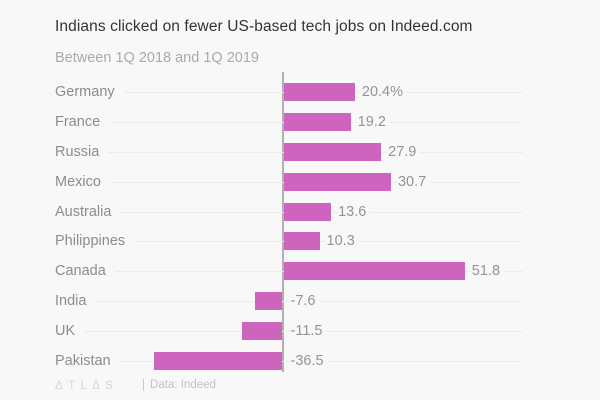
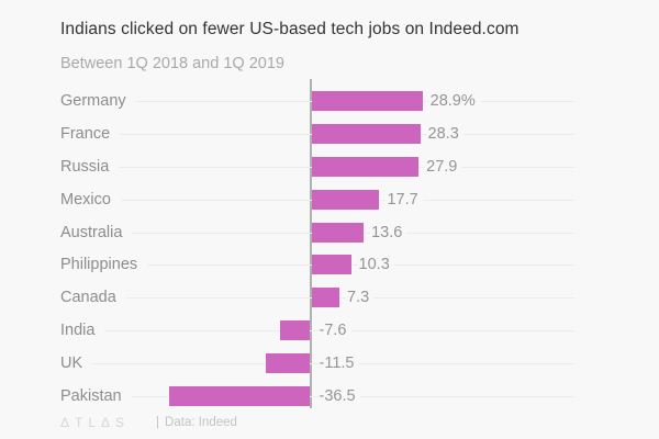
Germany: 20.4% -> 28.9%
France: 19.2 -> 28.3
Mexico: 30.7 -> 17.7
Canada: 51.8 -> 7.3
